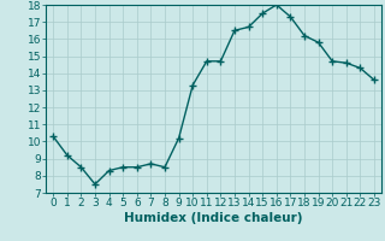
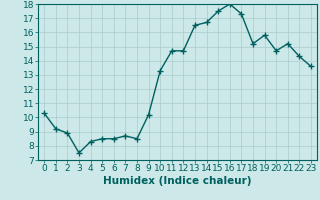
2: 8.5 -> 8.9
18: 16.2 -> 15.2
21: 14.6 -> 15.2
